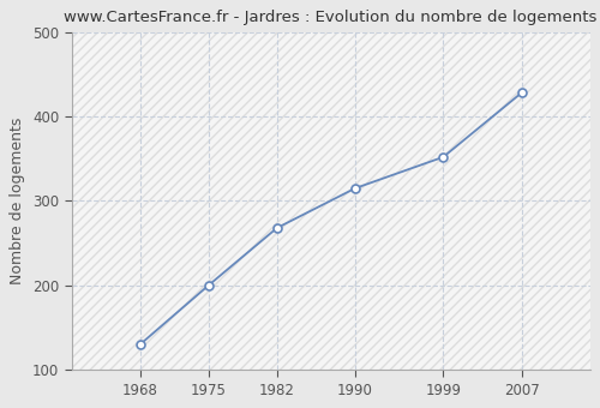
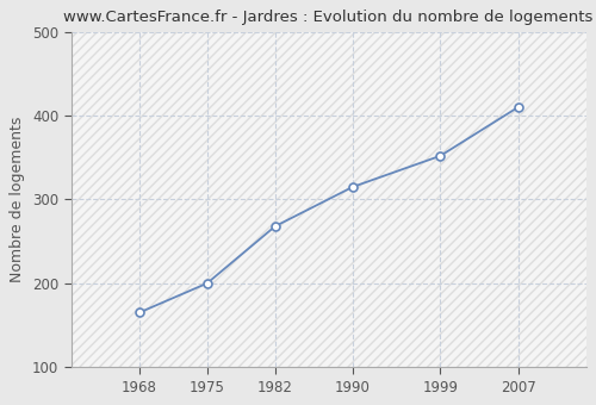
1968: 130 -> 165
2007: 428 -> 410
